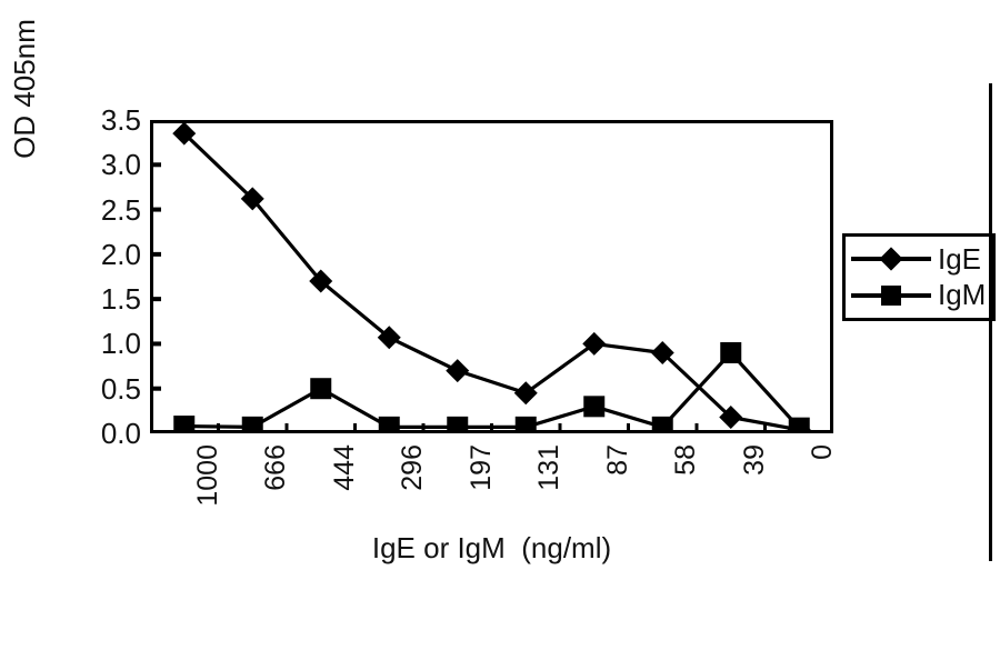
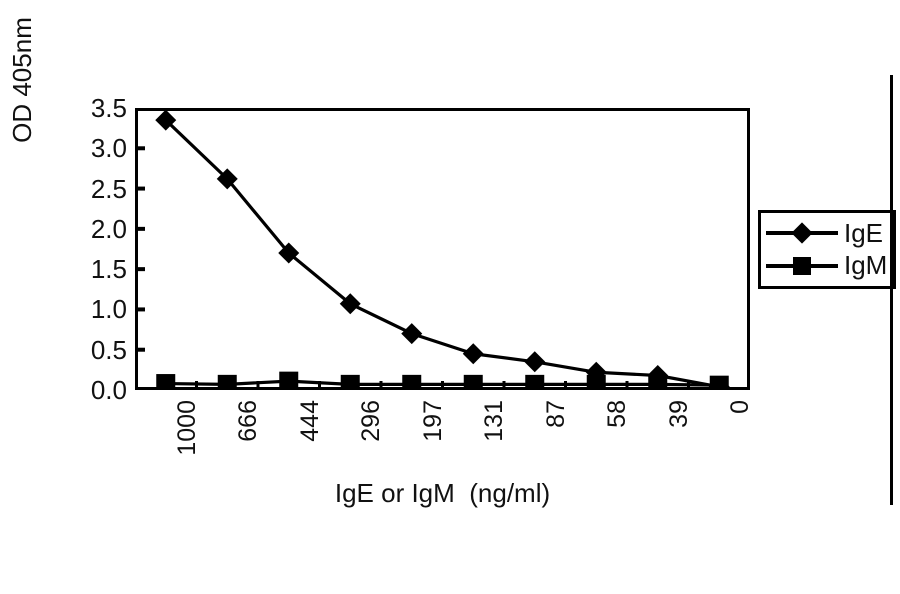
IgM/444: 0.5 -> 0.1
IgE/87: 1.0 -> 0.3
IgM/87: 0.3 -> 0.1
IgE/58: 0.9 -> 0.2
IgM/39: 0.9 -> 0.1
